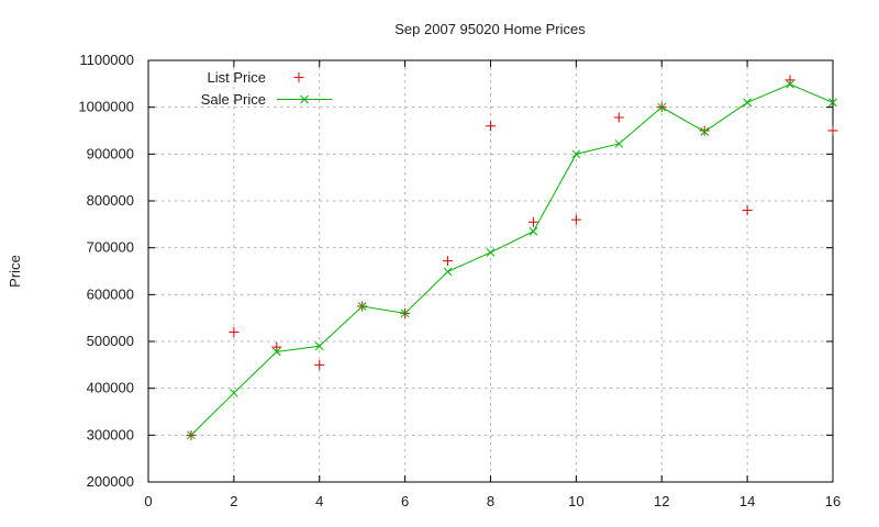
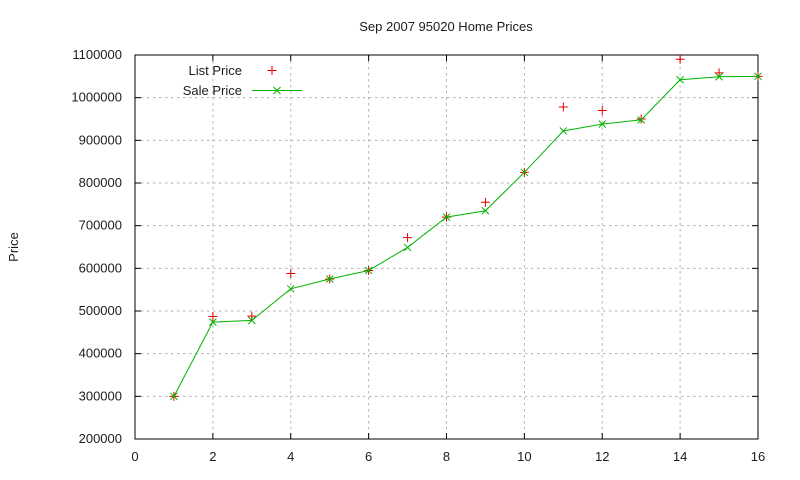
List Price/2: 520000 -> 490000
Sale Price/2: 390000 -> 470000
List Price/4: 450000 -> 590000
Sale Price/4: 490000 -> 550000
List Price/6: 560000 -> 600000
Sale Price/6: 560000 -> 600000
List Price/8: 960000 -> 720000
Sale Price/8: 690000 -> 720000
List Price/10: 760000 -> 820000
Sale Price/10: 900000 -> 820000
List Price/12: 1000000 -> 970000
Sale Price/12: 1000000 -> 940000
List Price/14: 780000 -> 1090000
Sale Price/14: 1010000 -> 1040000
List Price/16: 950000 -> 1050000
Sale Price/16: 1010000 -> 1050000
